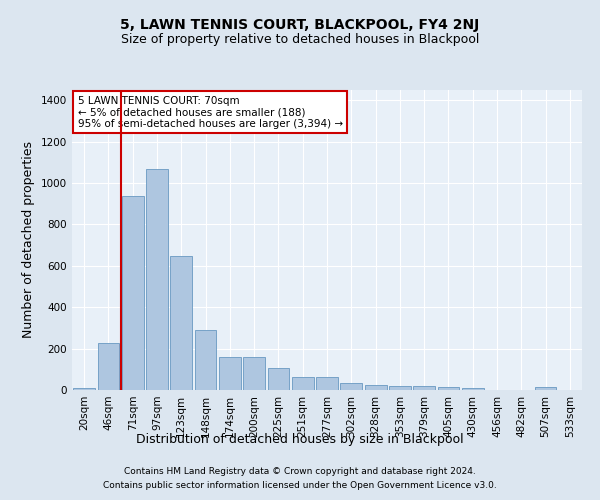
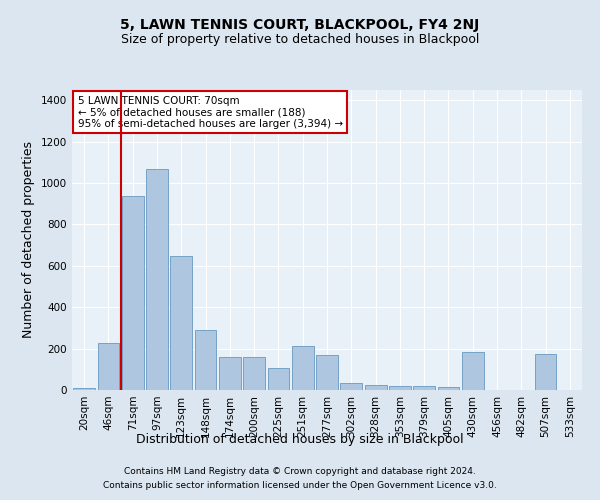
251sqm: 65 -> 215
277sqm: 65 -> 170
430sqm: 12 -> 185
507sqm: 15 -> 175
